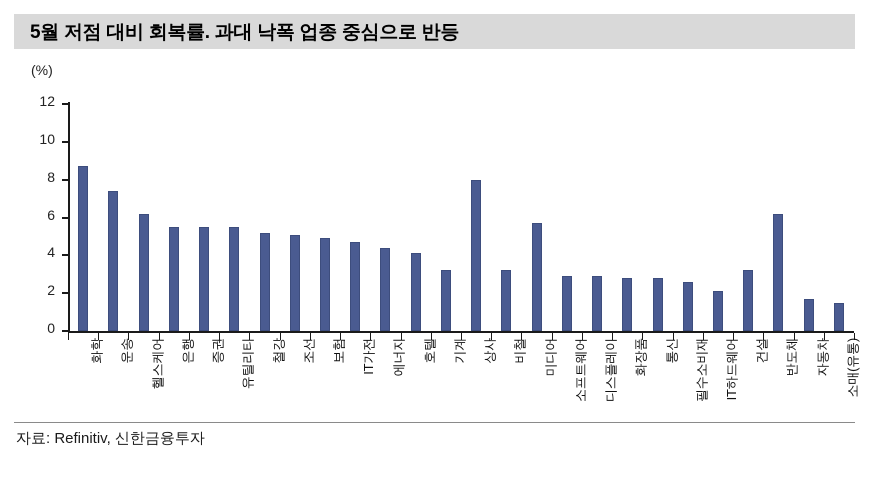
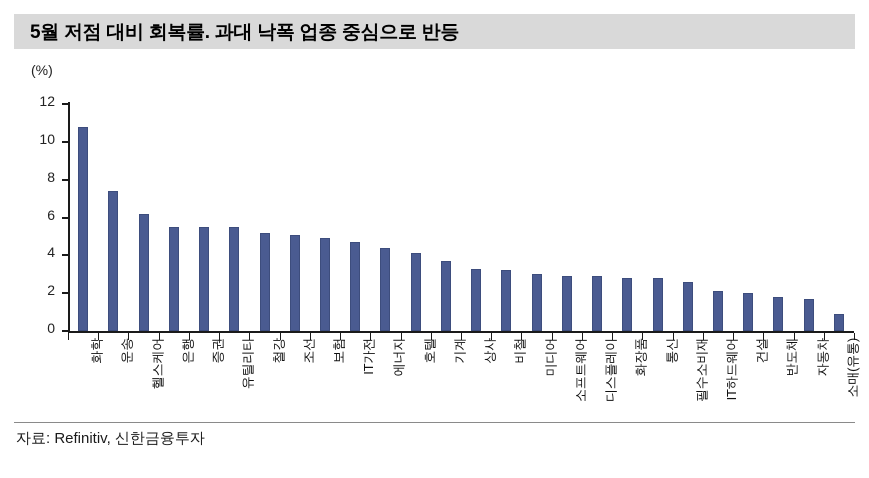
화학: 8.7 -> 10.8
기계: 3.2 -> 3.7
상사: 8.0 -> 3.3
미디어: 5.7 -> 3.0
건설: 3.2 -> 2.0
반도체: 6.2 -> 1.8
소매(유통): 1.5 -> 0.9
